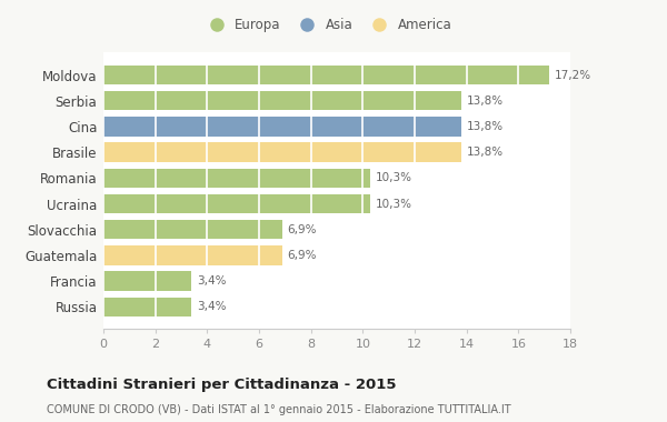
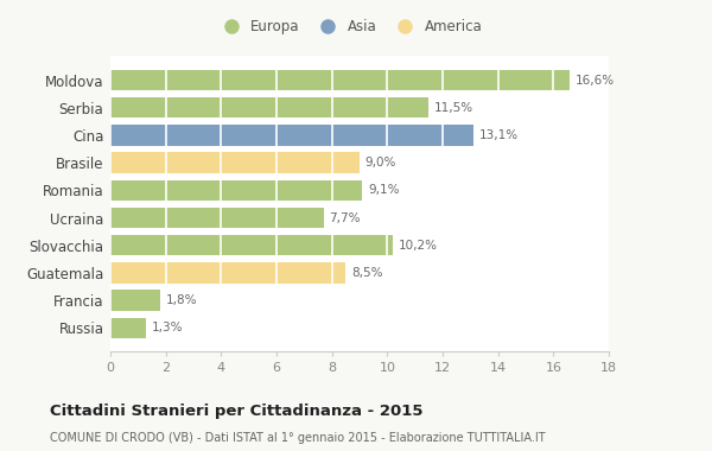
Moldova: 17,2% -> 16,6%
Serbia: 13,8% -> 11,5%
Cina: 13,8% -> 13,1%
Brasile: 13,8% -> 9,0%
Romania: 10,3% -> 9,1%
Ucraina: 10,3% -> 7,7%
Slovacchia: 6,9% -> 10,2%
Guatemala: 6,9% -> 8,5%
Francia: 3,4% -> 1,8%
Russia: 3,4% -> 1,3%
